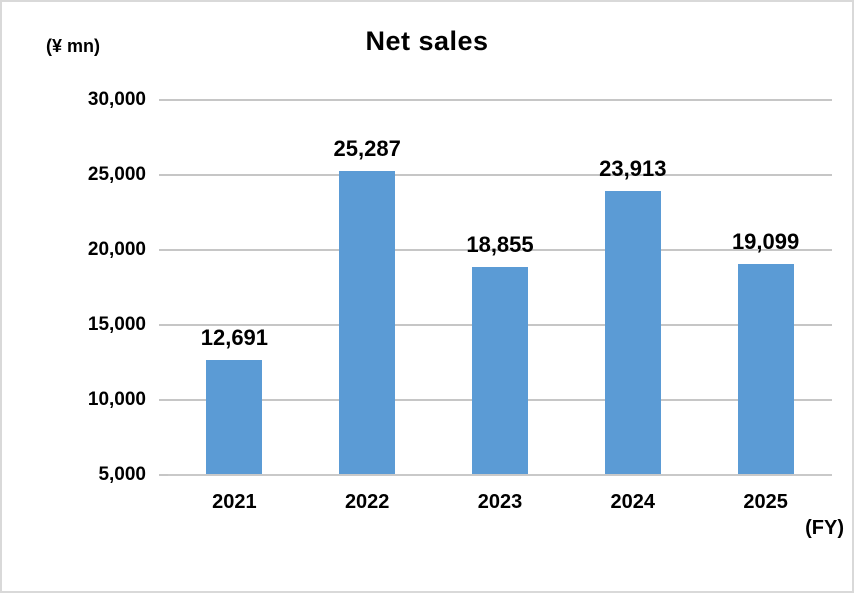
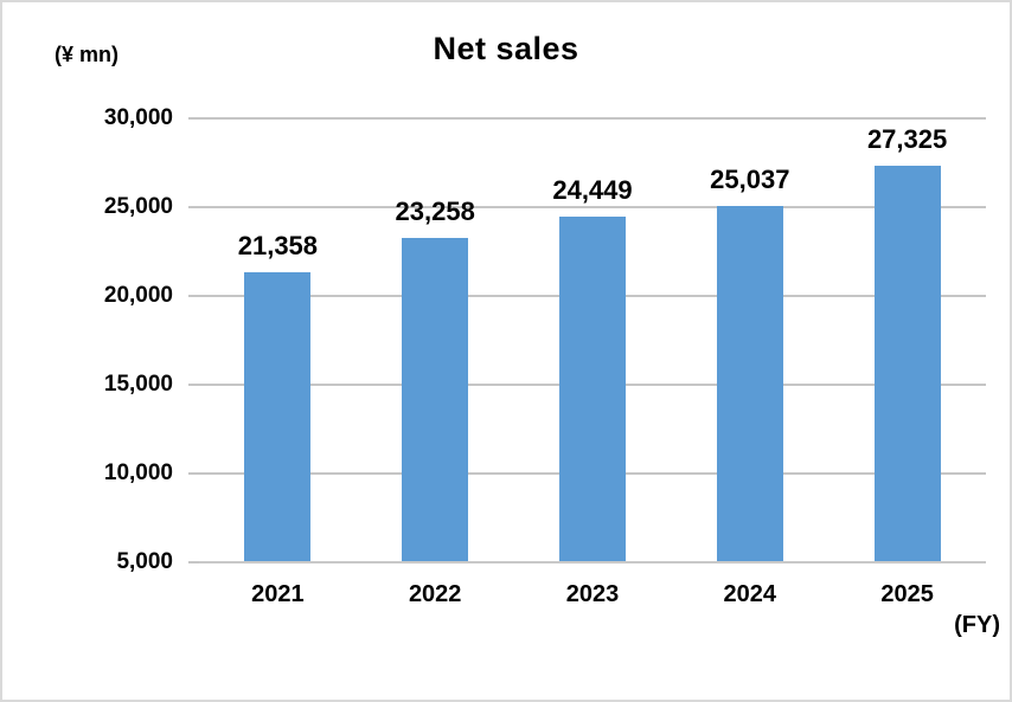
2021: 12,691 -> 21,358
2022: 25,287 -> 23,258
2023: 18,855 -> 24,449
2024: 23,913 -> 25,037
2025: 19,099 -> 27,325
